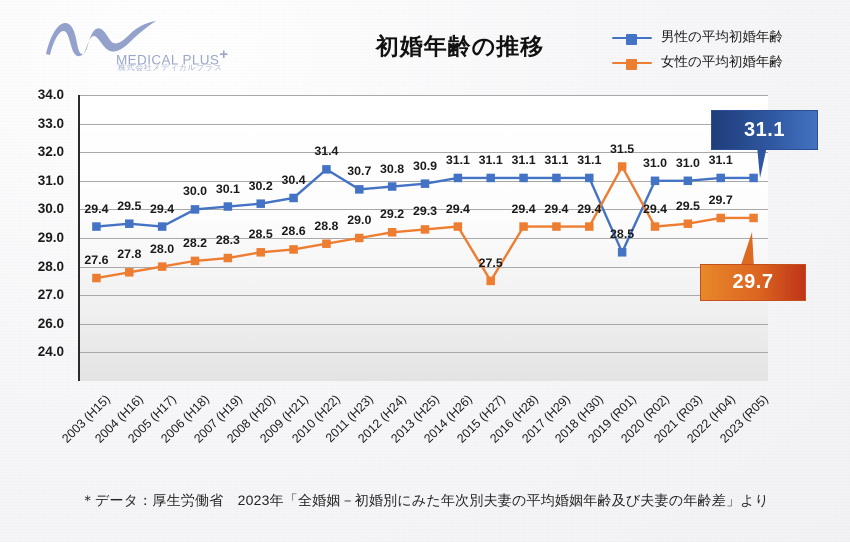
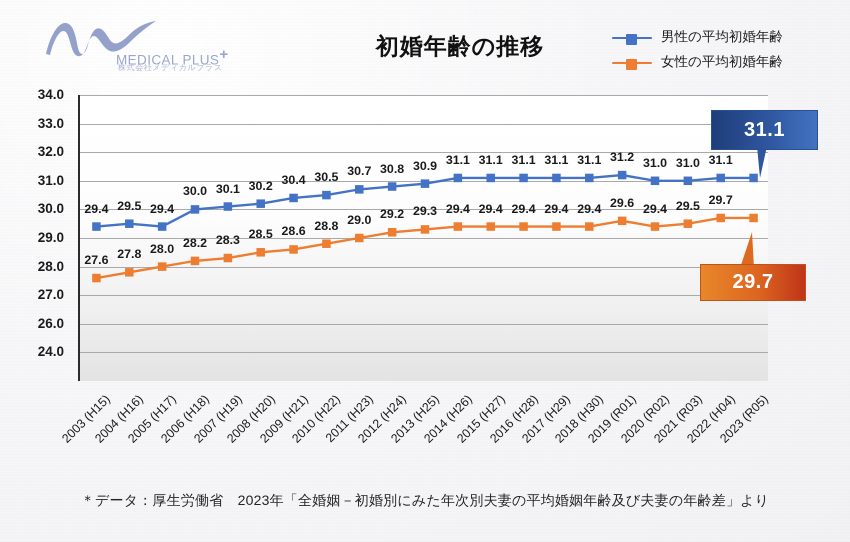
男性の平均初婚年齢/2010 (H22): 31.4 -> 30.5
女性の平均初婚年齢/2015 (H27): 27.5 -> 29.4
男性の平均初婚年齢/2019 (R01): 28.5 -> 31.2
女性の平均初婚年齢/2019 (R01): 31.5 -> 29.6
